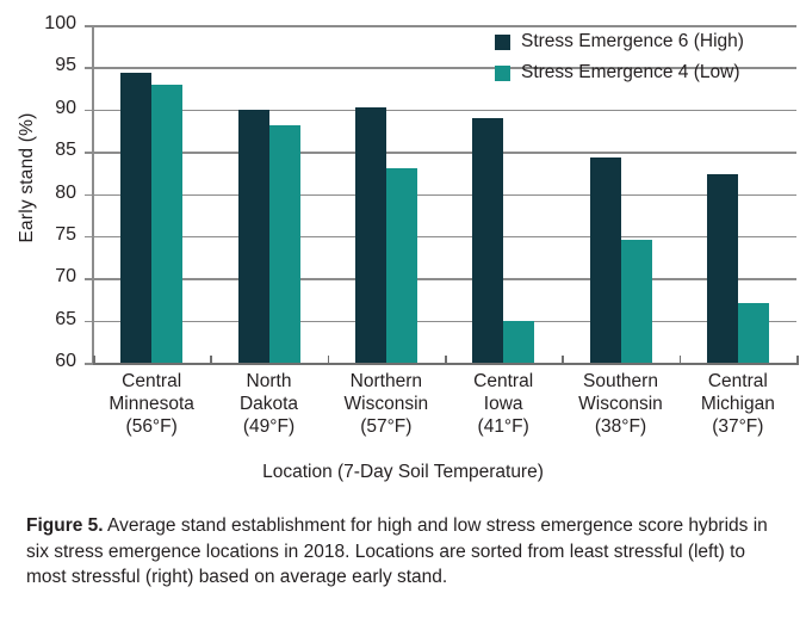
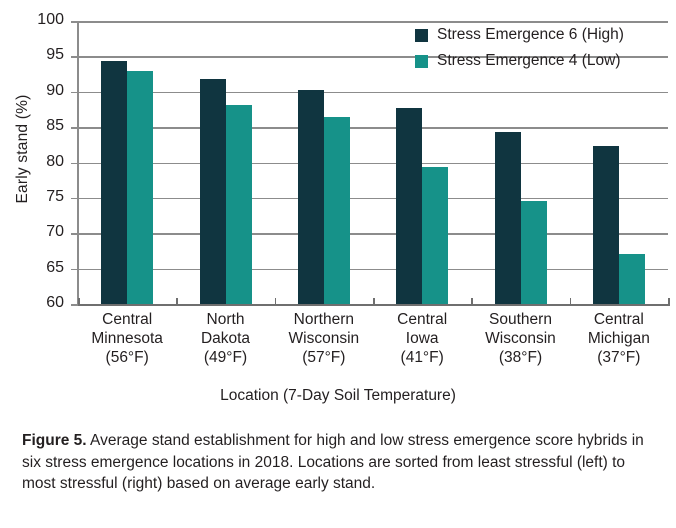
Stress Emergence 6 (High)/North Dakota (49°F): 90 -> 92
Stress Emergence 4 (Low)/Northern Wisconsin (57°F): 83 -> 86
Stress Emergence 6 (High)/Central Iowa (41°F): 89 -> 88
Stress Emergence 4 (Low)/Central Iowa (41°F): 65 -> 79
